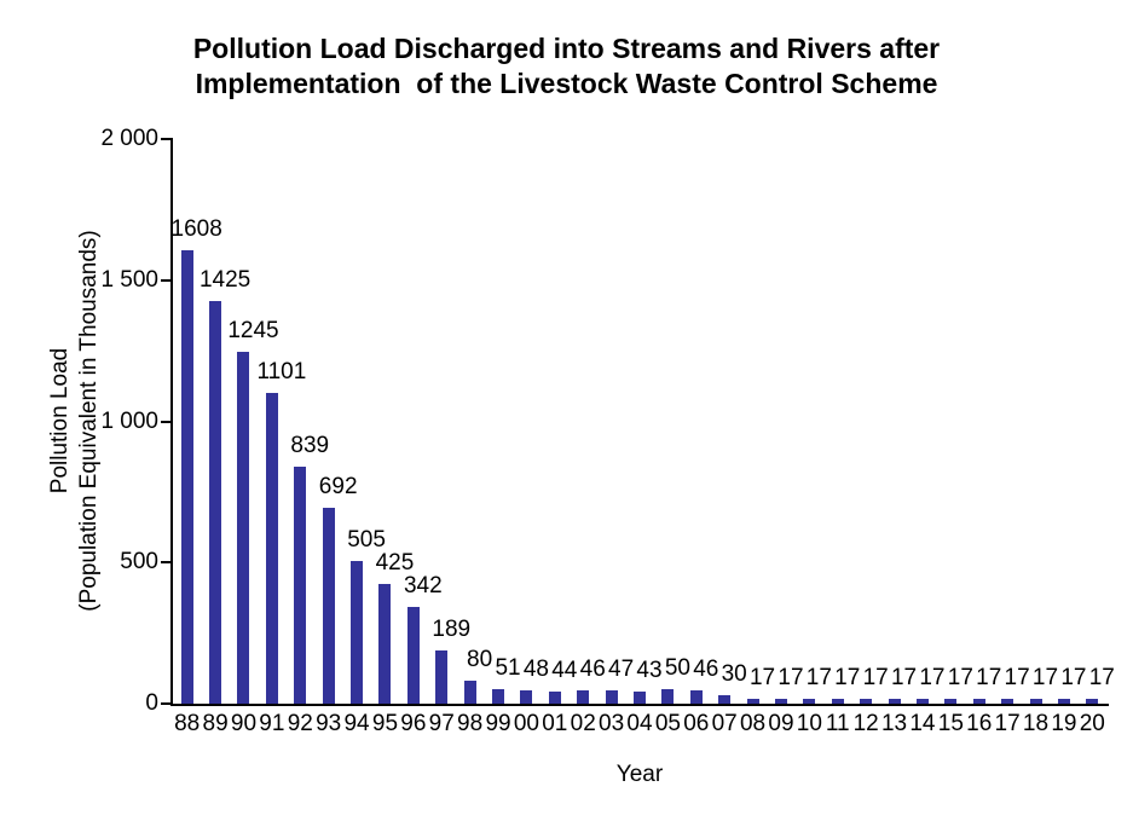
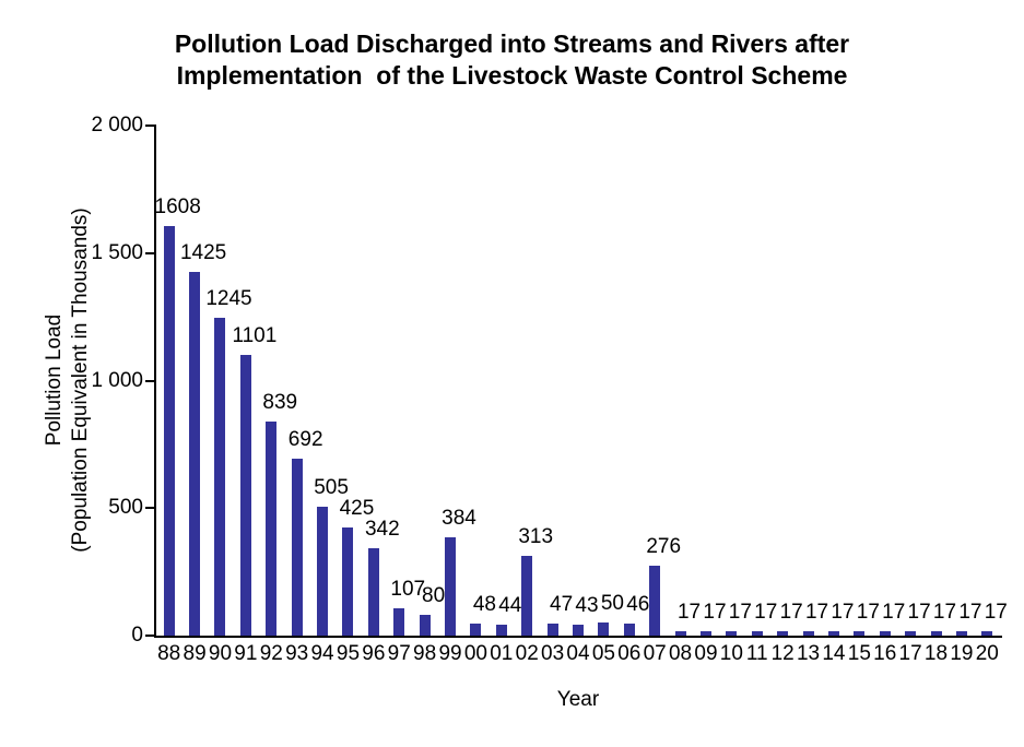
97: 189 -> 107
99: 51 -> 384
02: 46 -> 313
07: 30 -> 276
